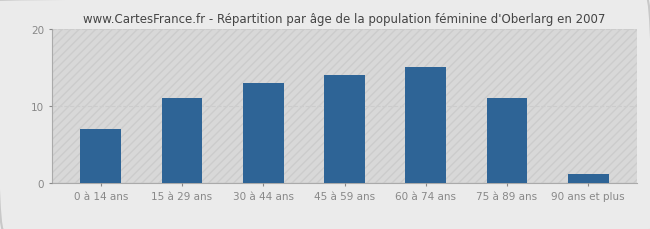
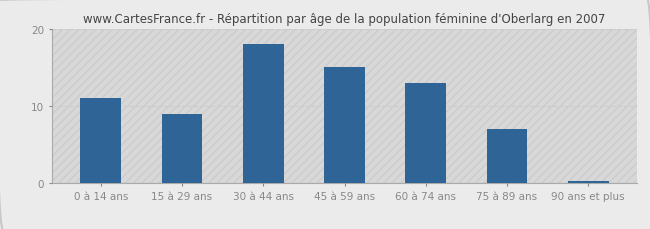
0 à 14 ans: 7.0 -> 11.0
15 à 29 ans: 11.0 -> 9.0
30 à 44 ans: 13.0 -> 18.0
45 à 59 ans: 14.0 -> 15.0
60 à 74 ans: 15.0 -> 13.0
75 à 89 ans: 11.0 -> 7.0
90 ans et plus: 1.2 -> 0.3
